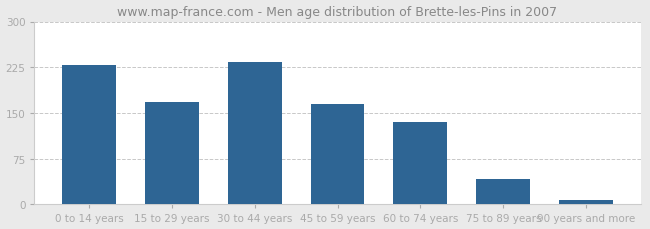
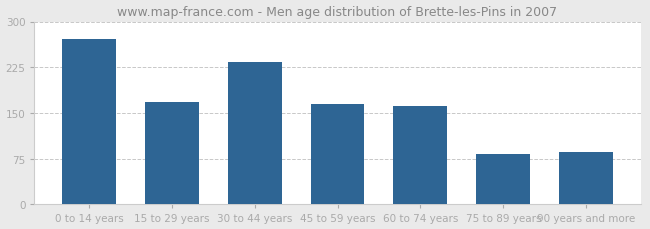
0 to 14 years: 228 -> 272
60 to 74 years: 135 -> 162
75 to 89 years: 42 -> 82
90 years and more: 8 -> 86
